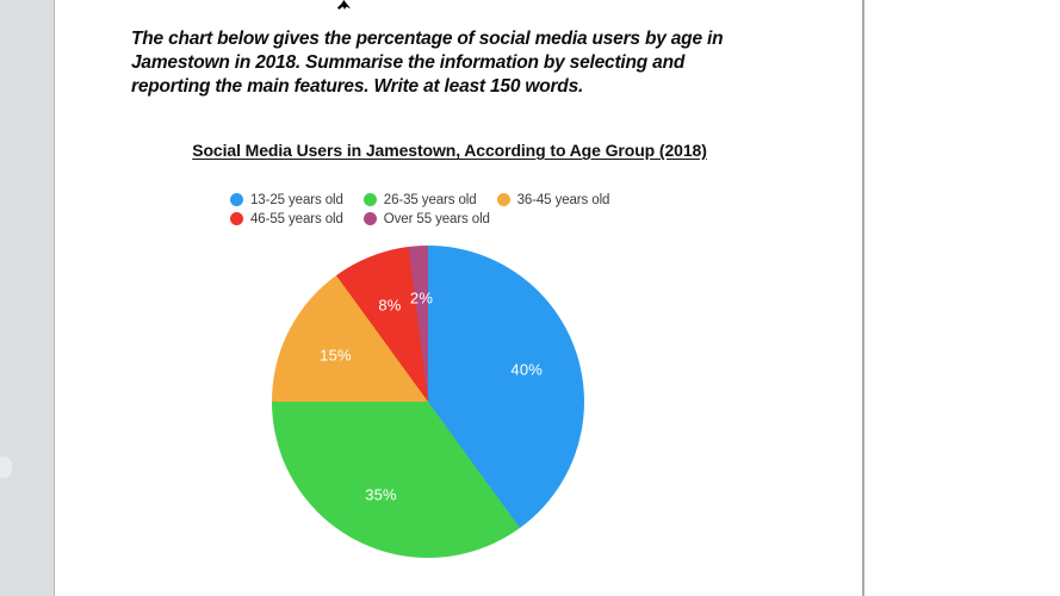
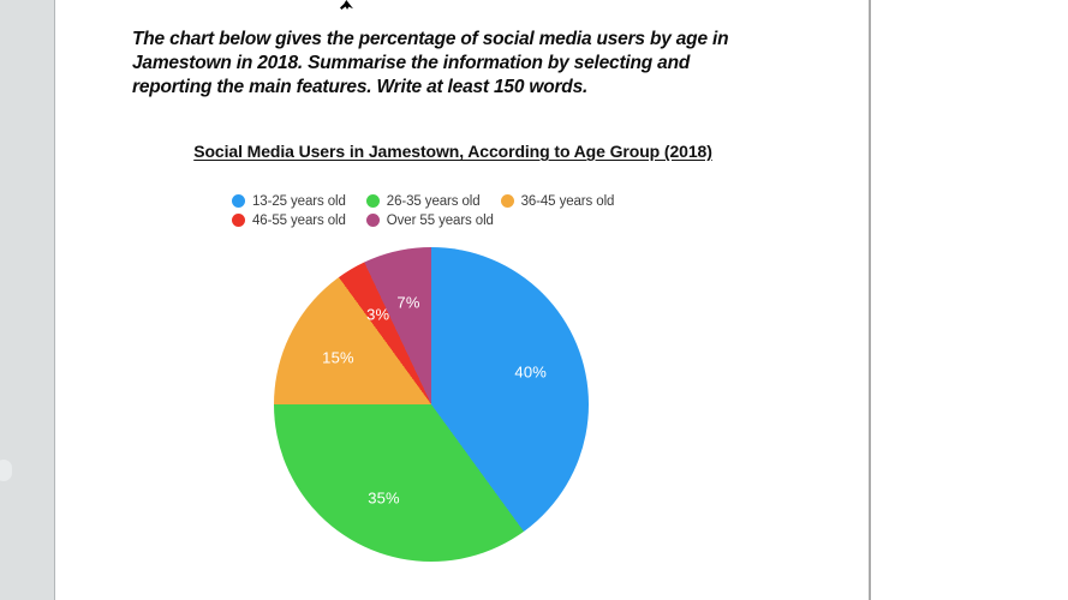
46-55 years old: 8% -> 3%
Over 55 years old: 2% -> 7%
